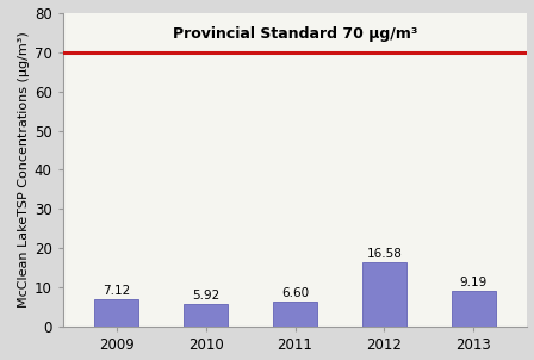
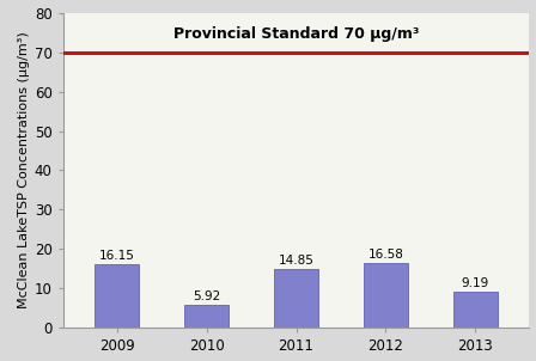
2009: 7.12 -> 16.15
2011: 6.60 -> 14.85
